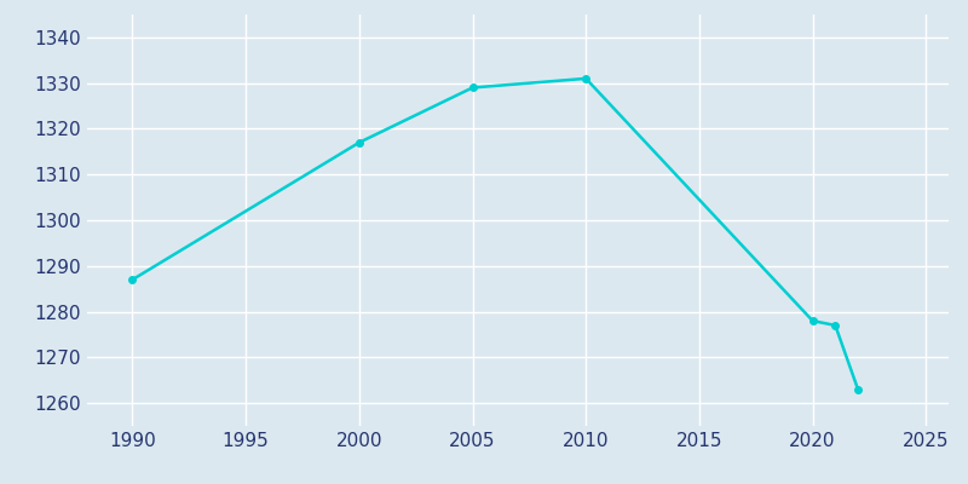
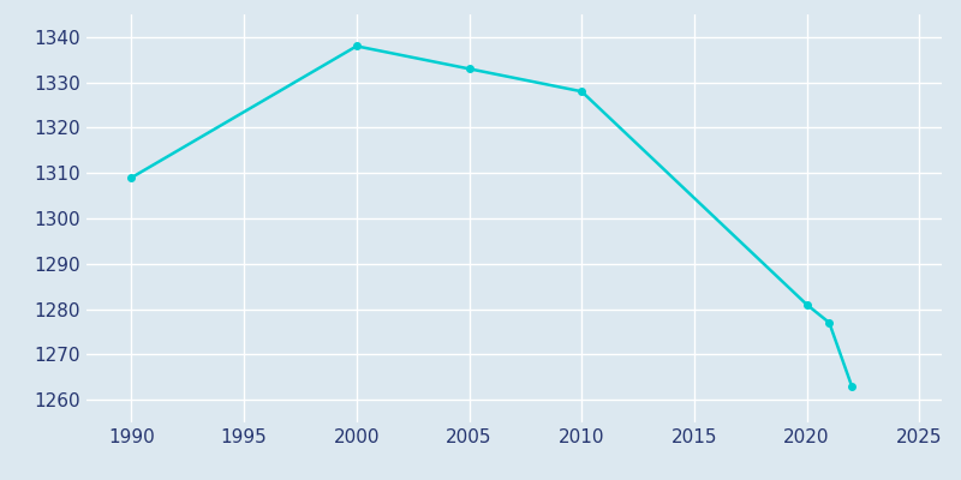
1990: 1287 -> 1309
2000: 1317 -> 1338
2005: 1329 -> 1333
2010: 1331 -> 1328
2020: 1278 -> 1281
